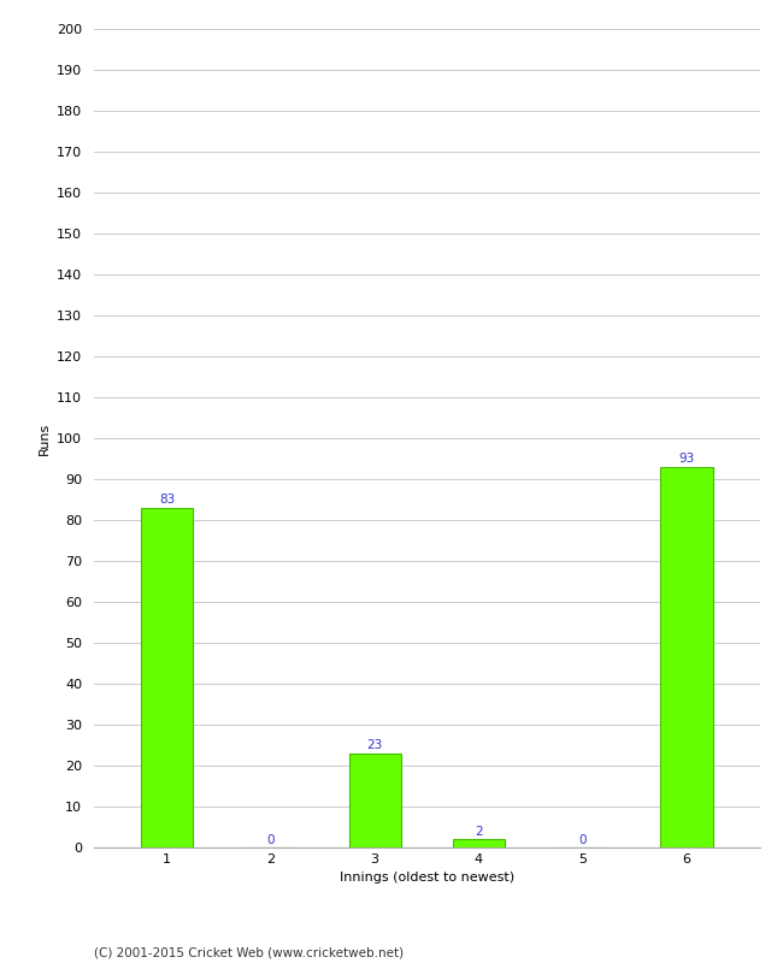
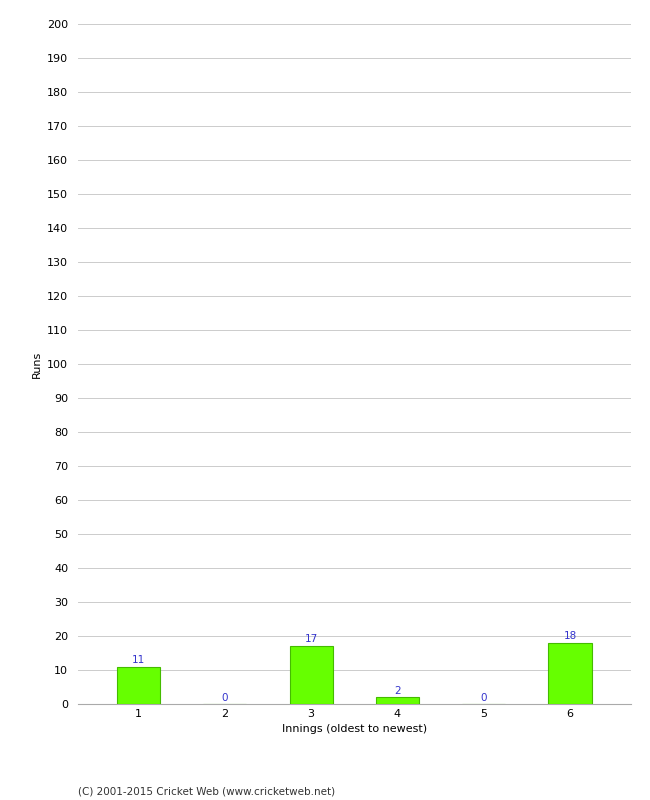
1: 83 -> 11
3: 23 -> 17
6: 93 -> 18
